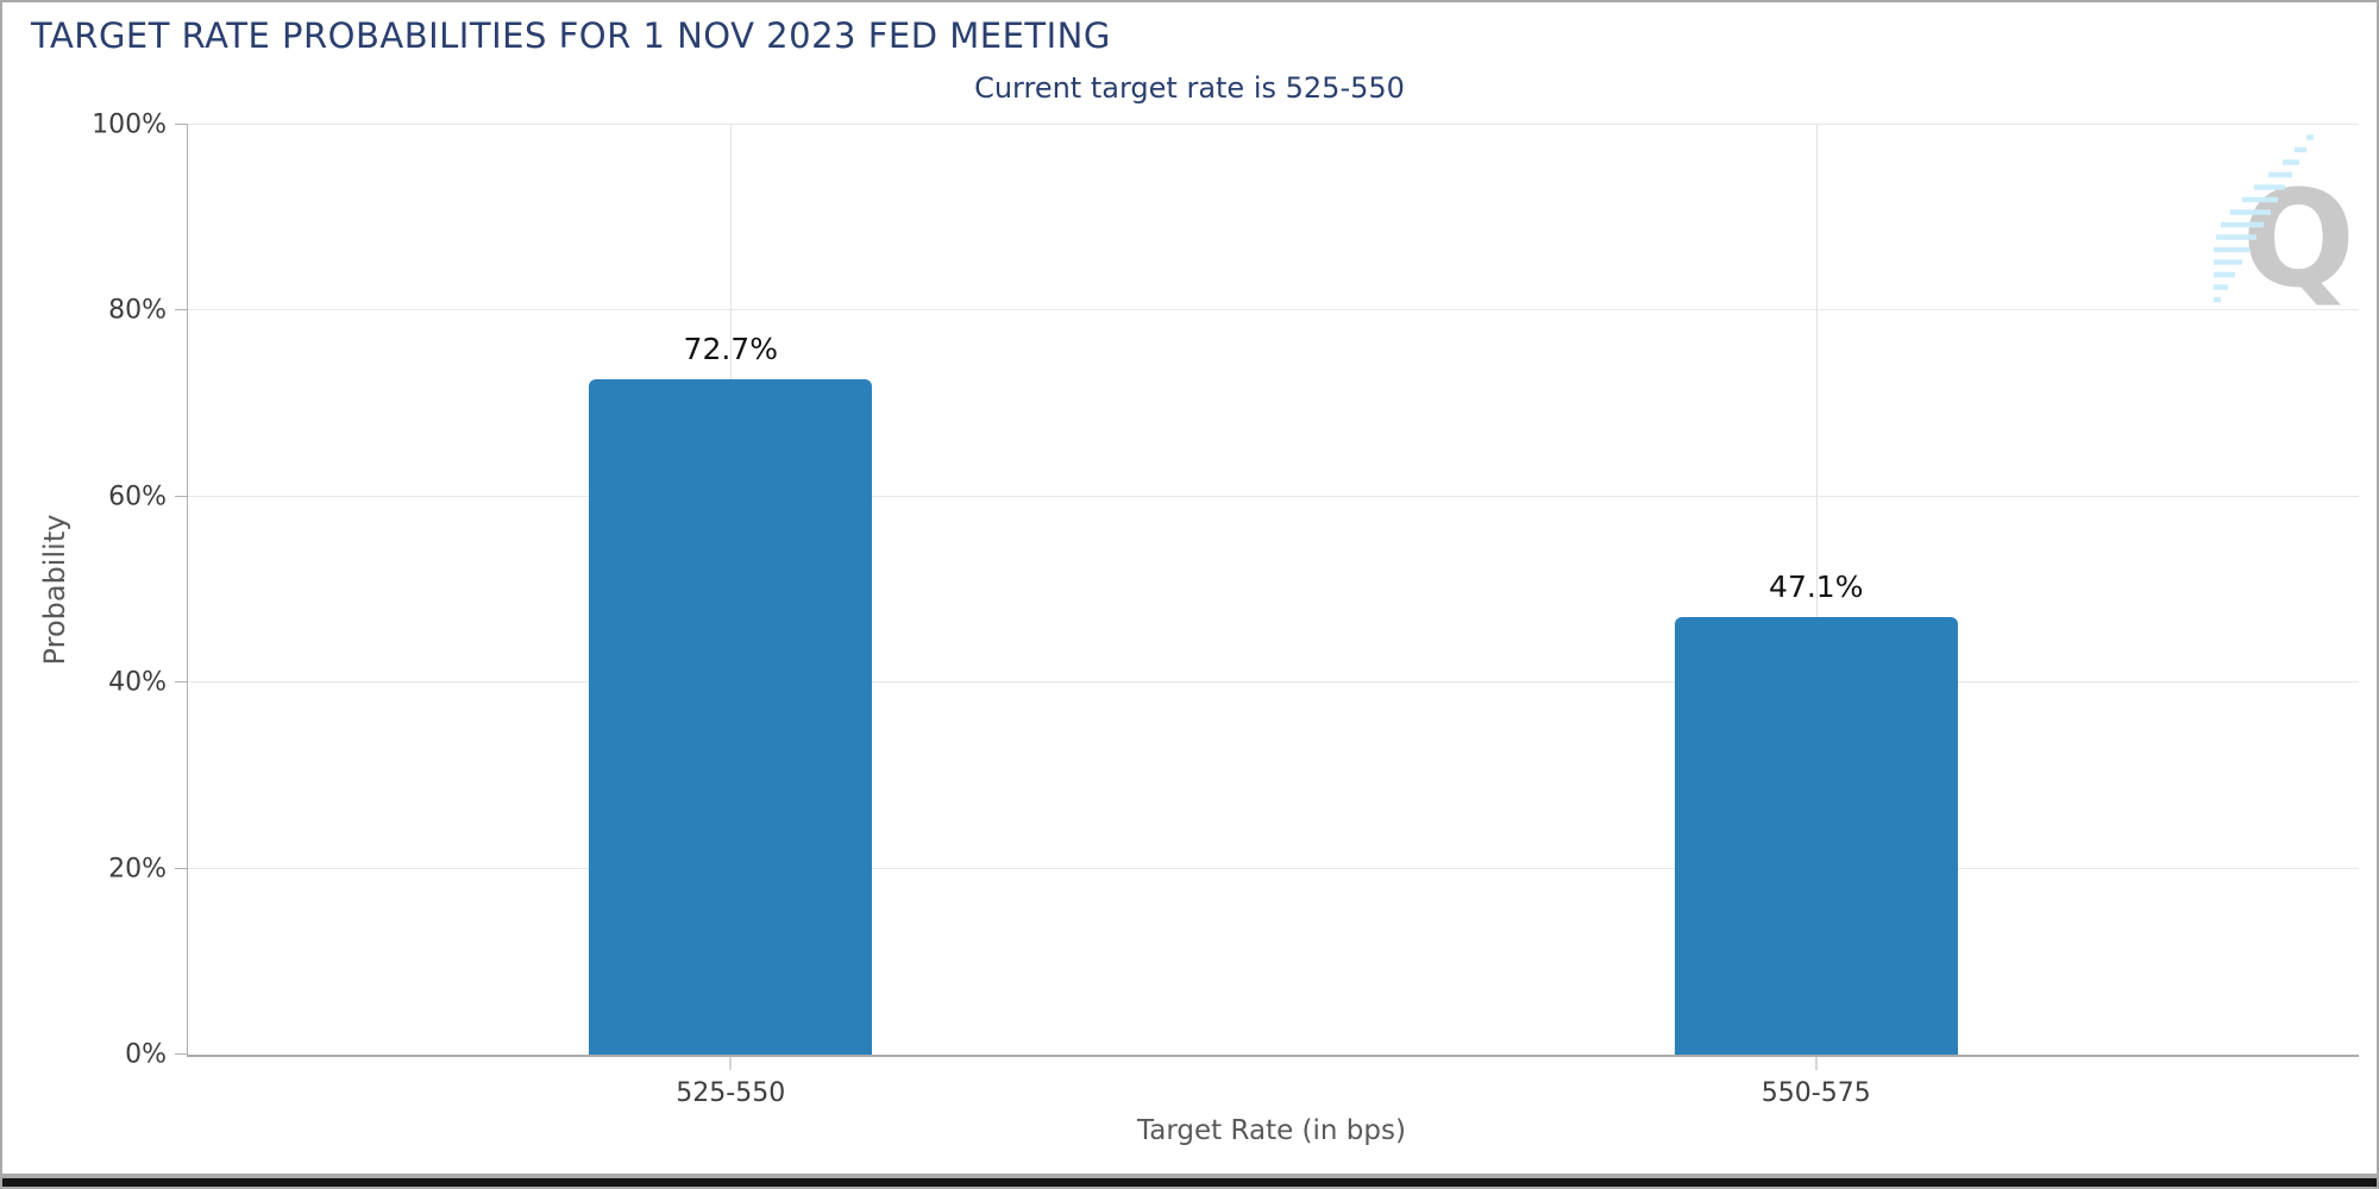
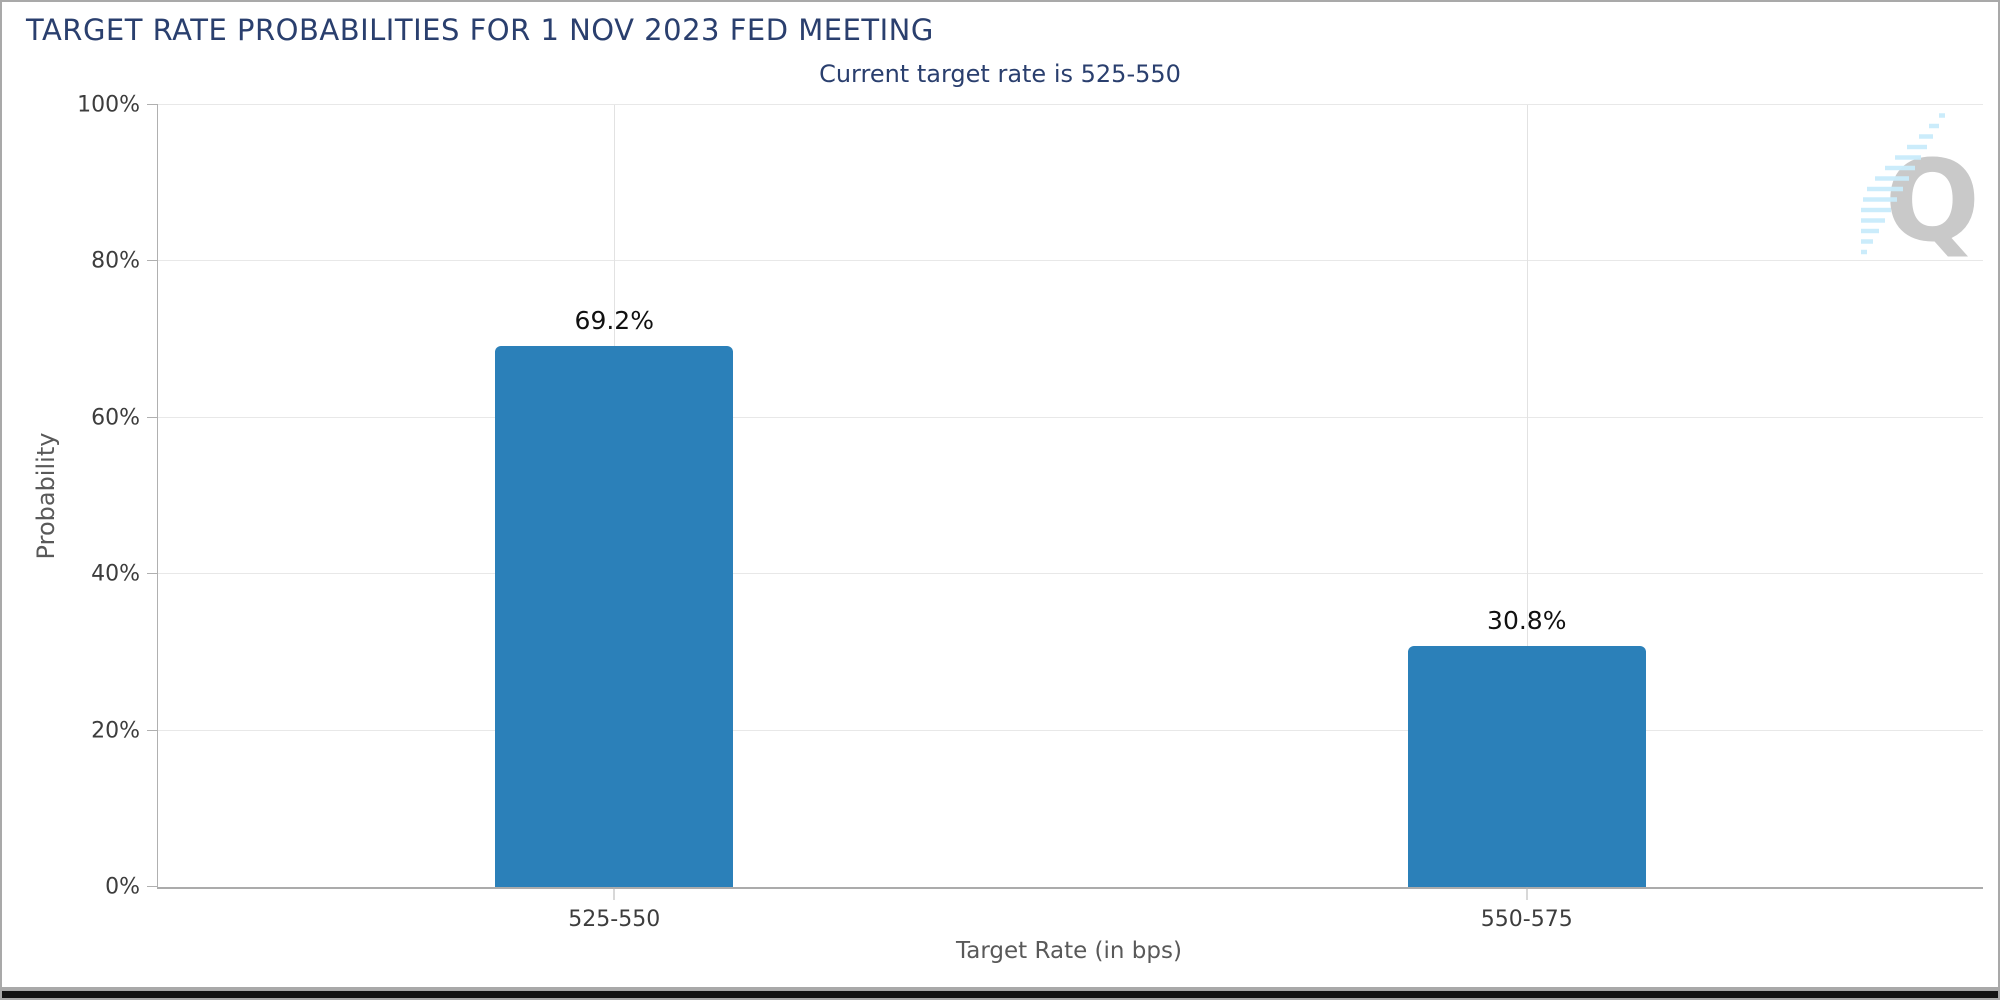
525-550: 72.7% -> 69.2%
550-575: 47.1% -> 30.8%
